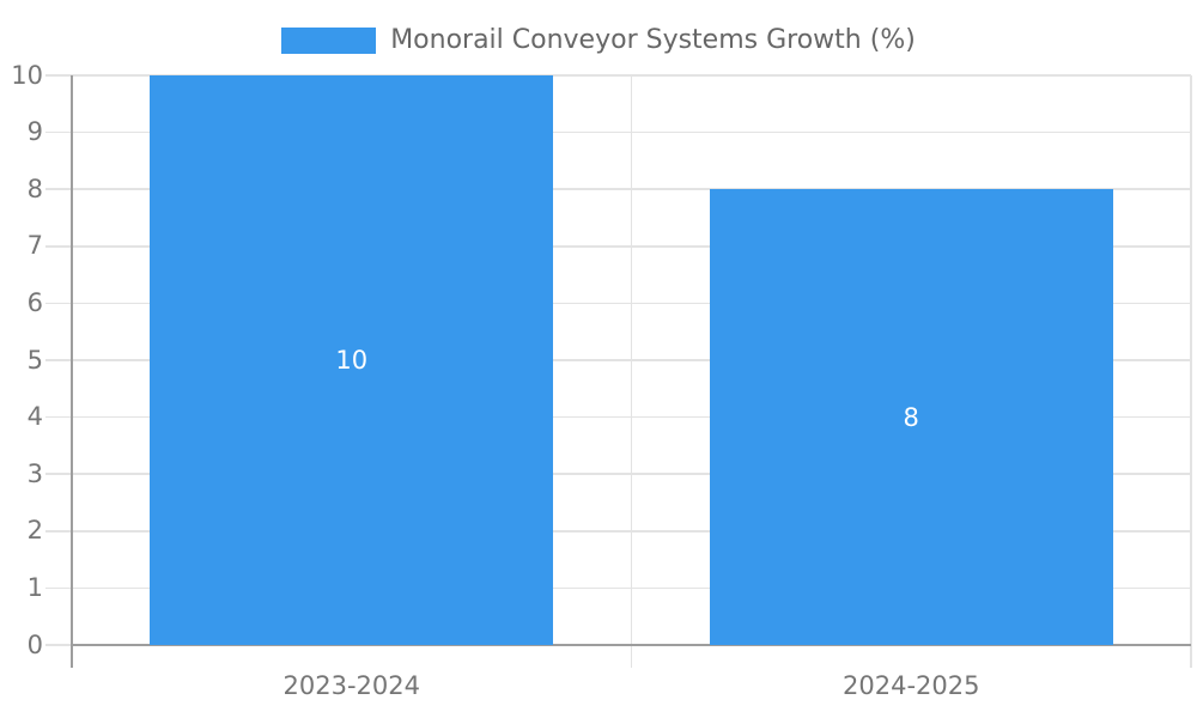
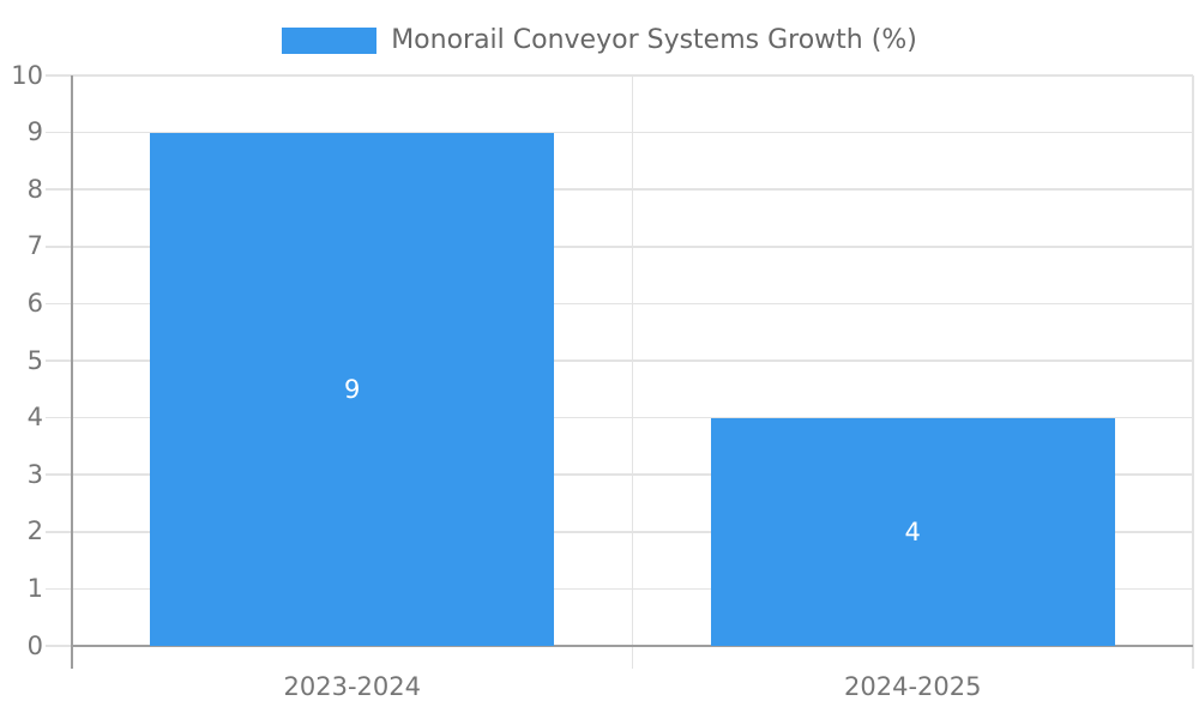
2023-2024: 10 -> 9
2024-2025: 8 -> 4
